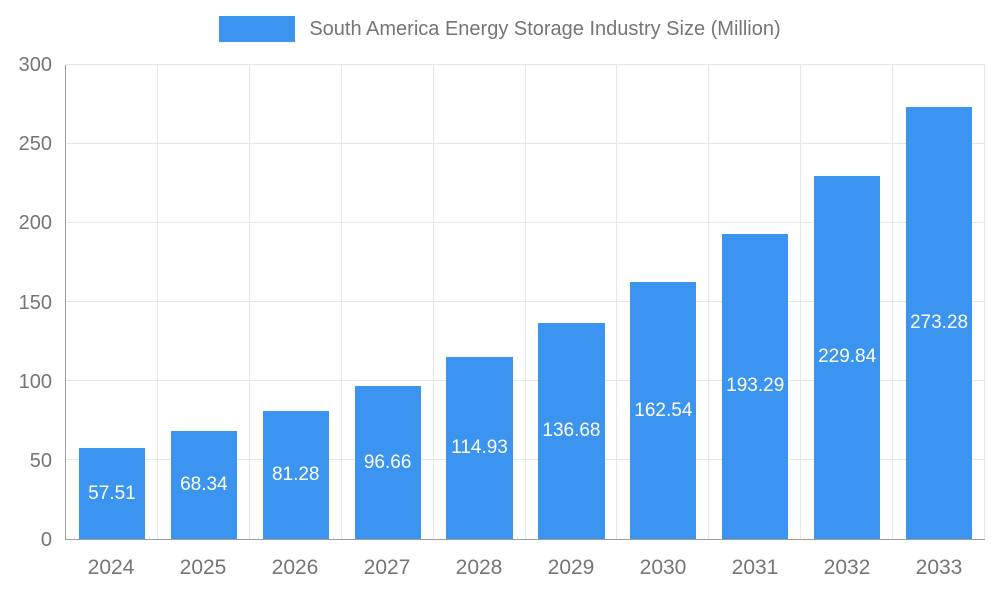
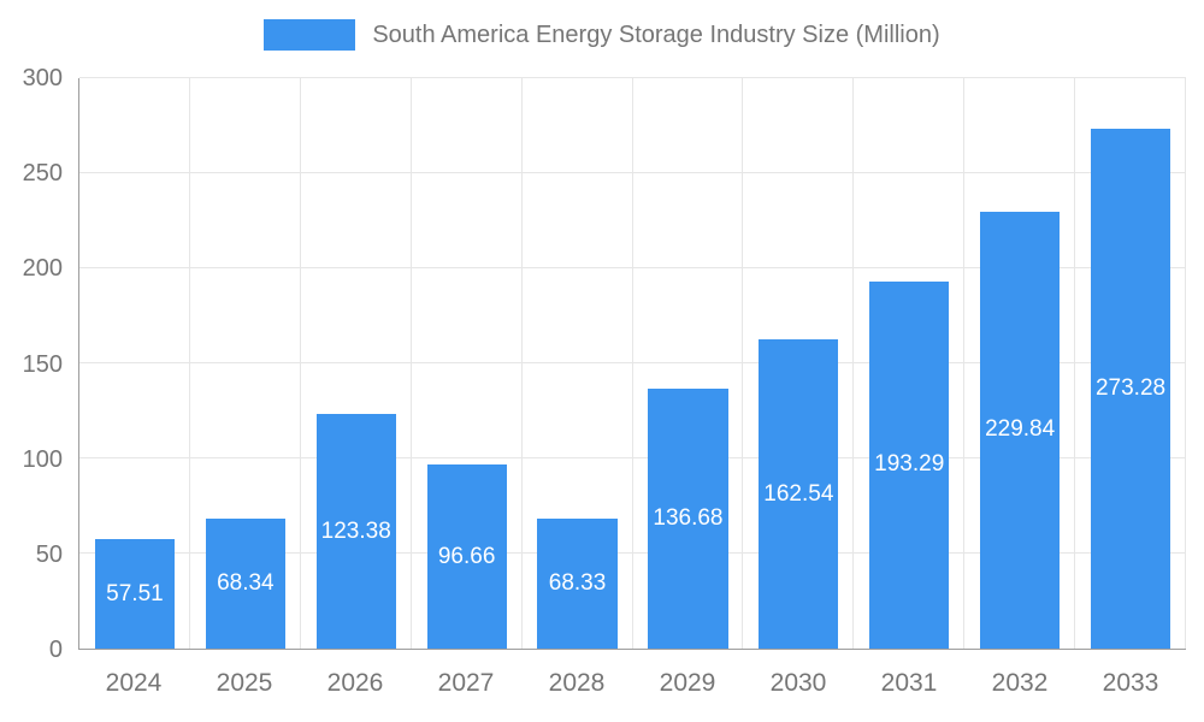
2026: 81.28 -> 123.38
2028: 114.93 -> 68.33
